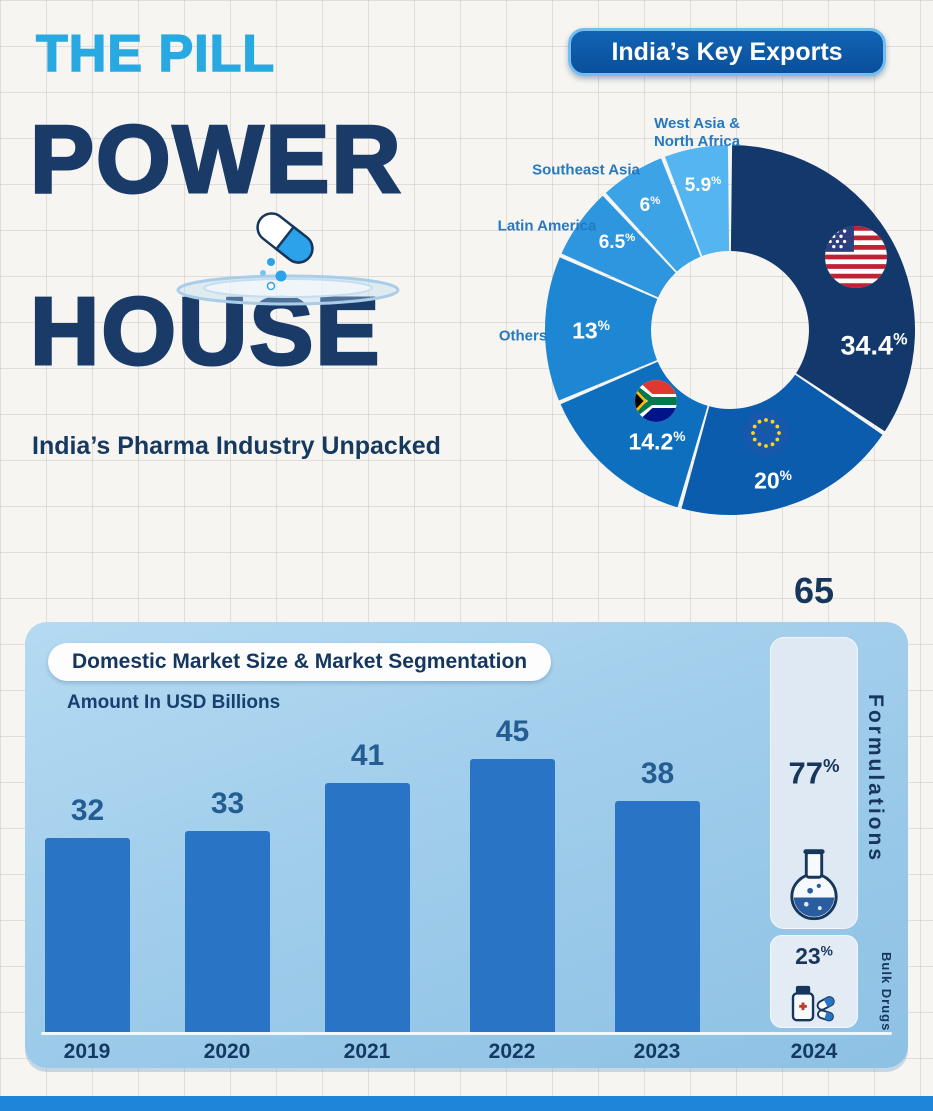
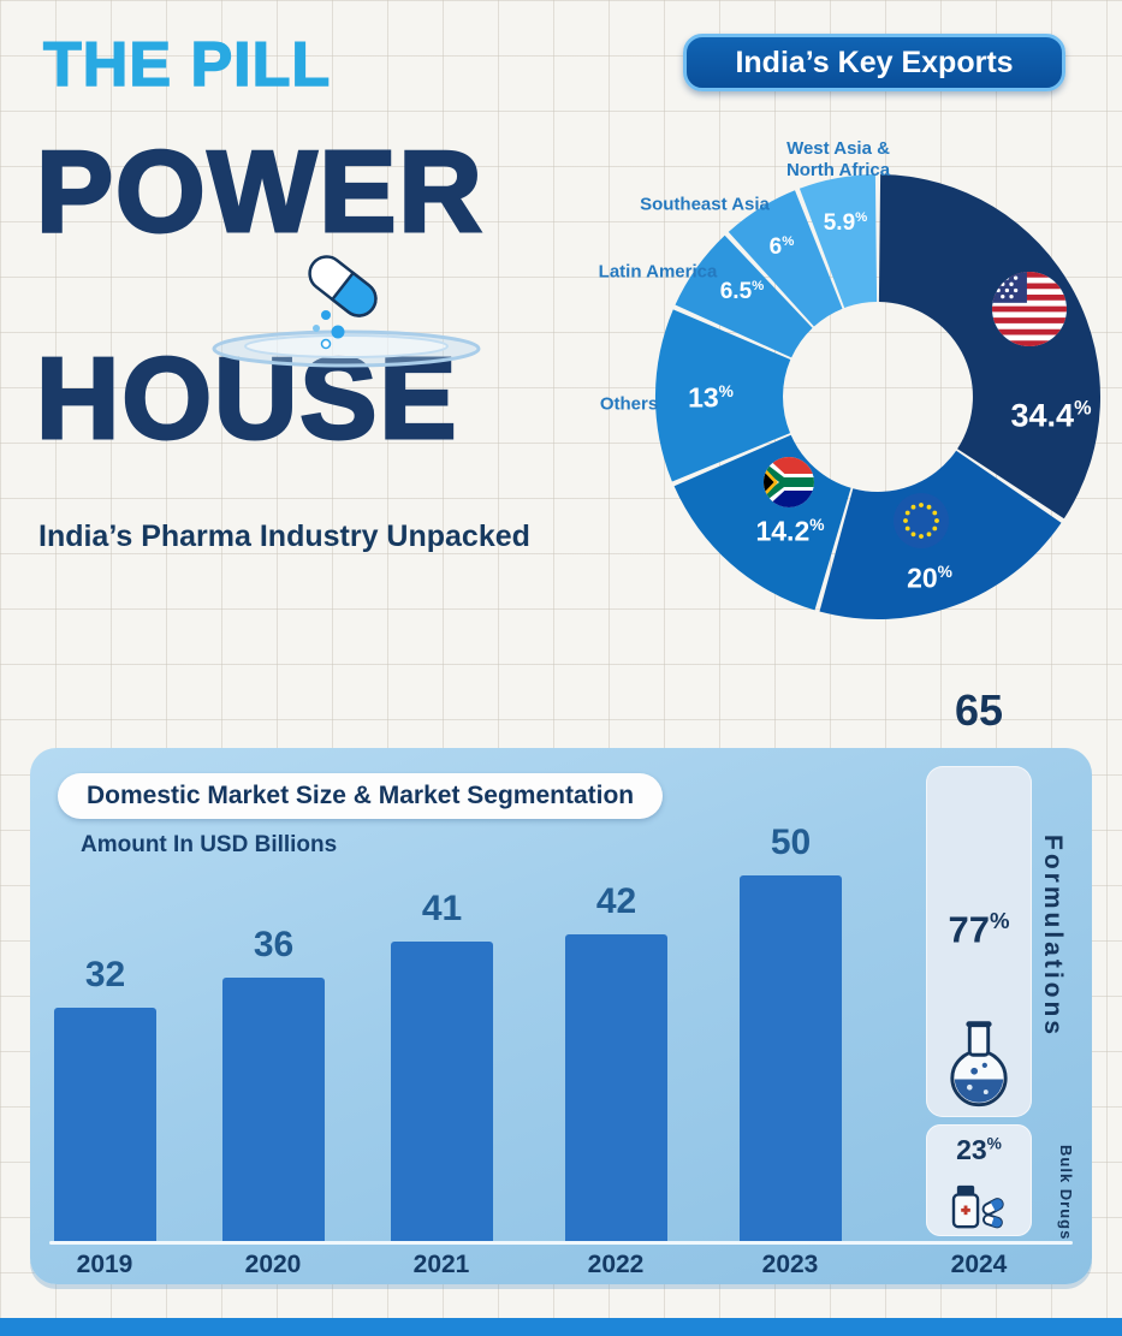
Domestic Market Size & Market Segmentation/2020: 33 -> 36
Domestic Market Size & Market Segmentation/2022: 45 -> 42
Domestic Market Size & Market Segmentation/2023: 38 -> 50
